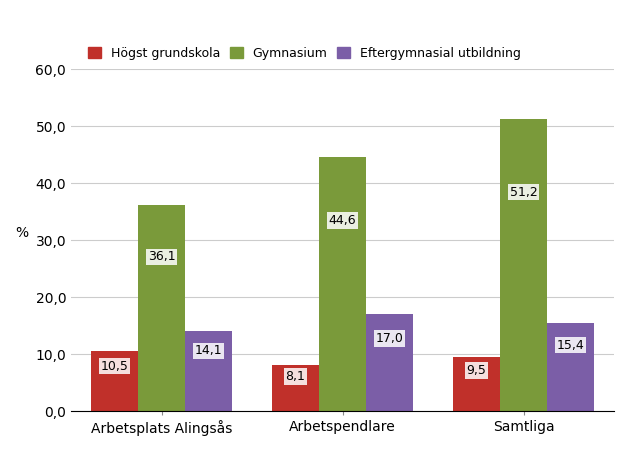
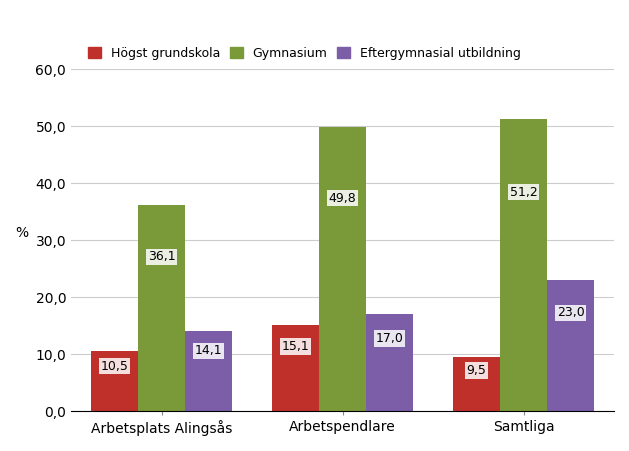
Högst grundskola/Arbetspendlare: 8,1 -> 15,1
Gymnasium/Arbetspendlare: 44,6 -> 49,8
Eftergymnasial utbildning/Samtliga: 15,4 -> 23,0
